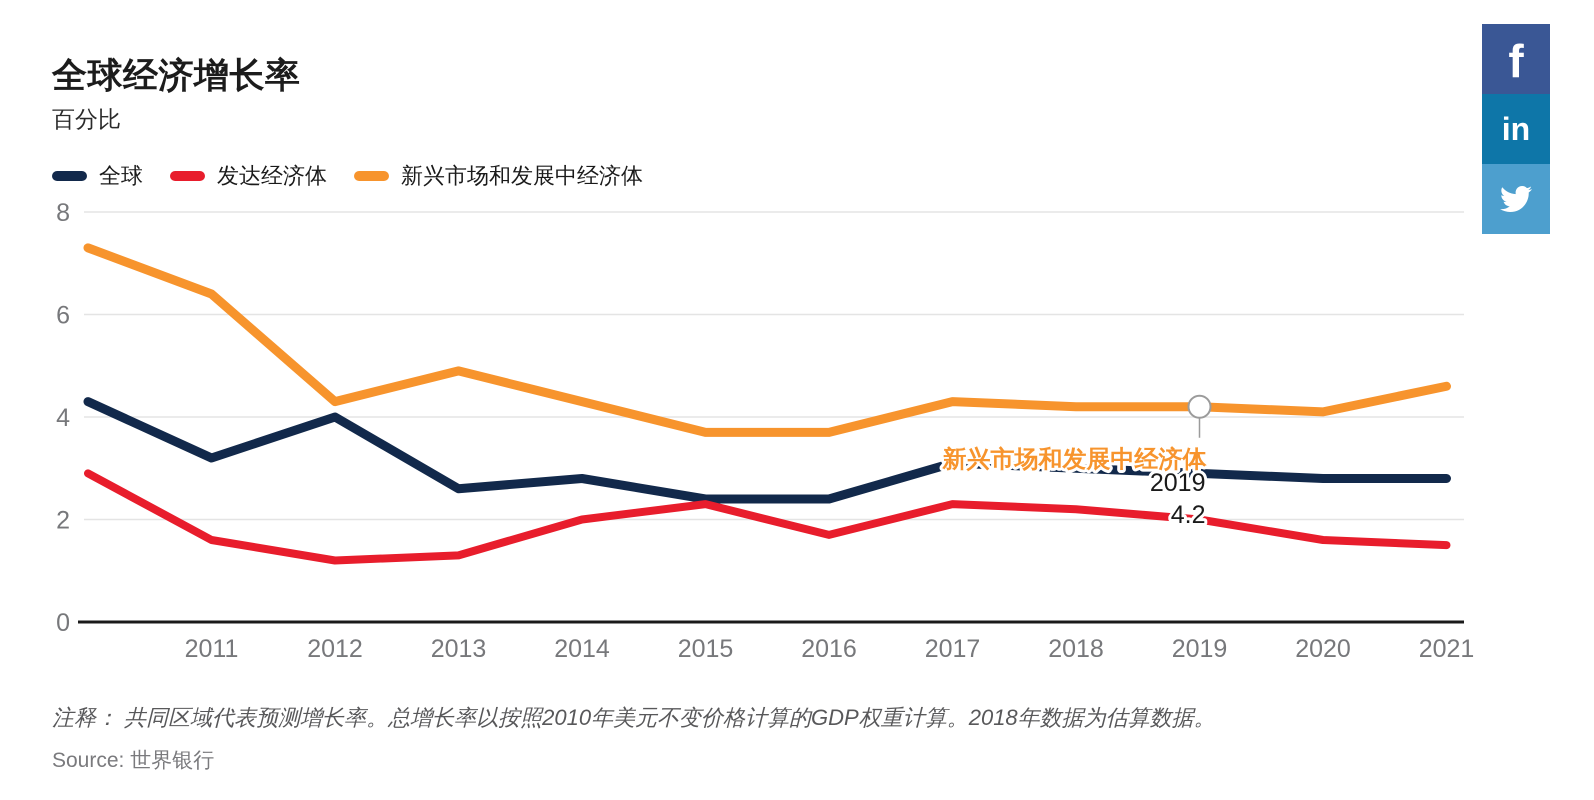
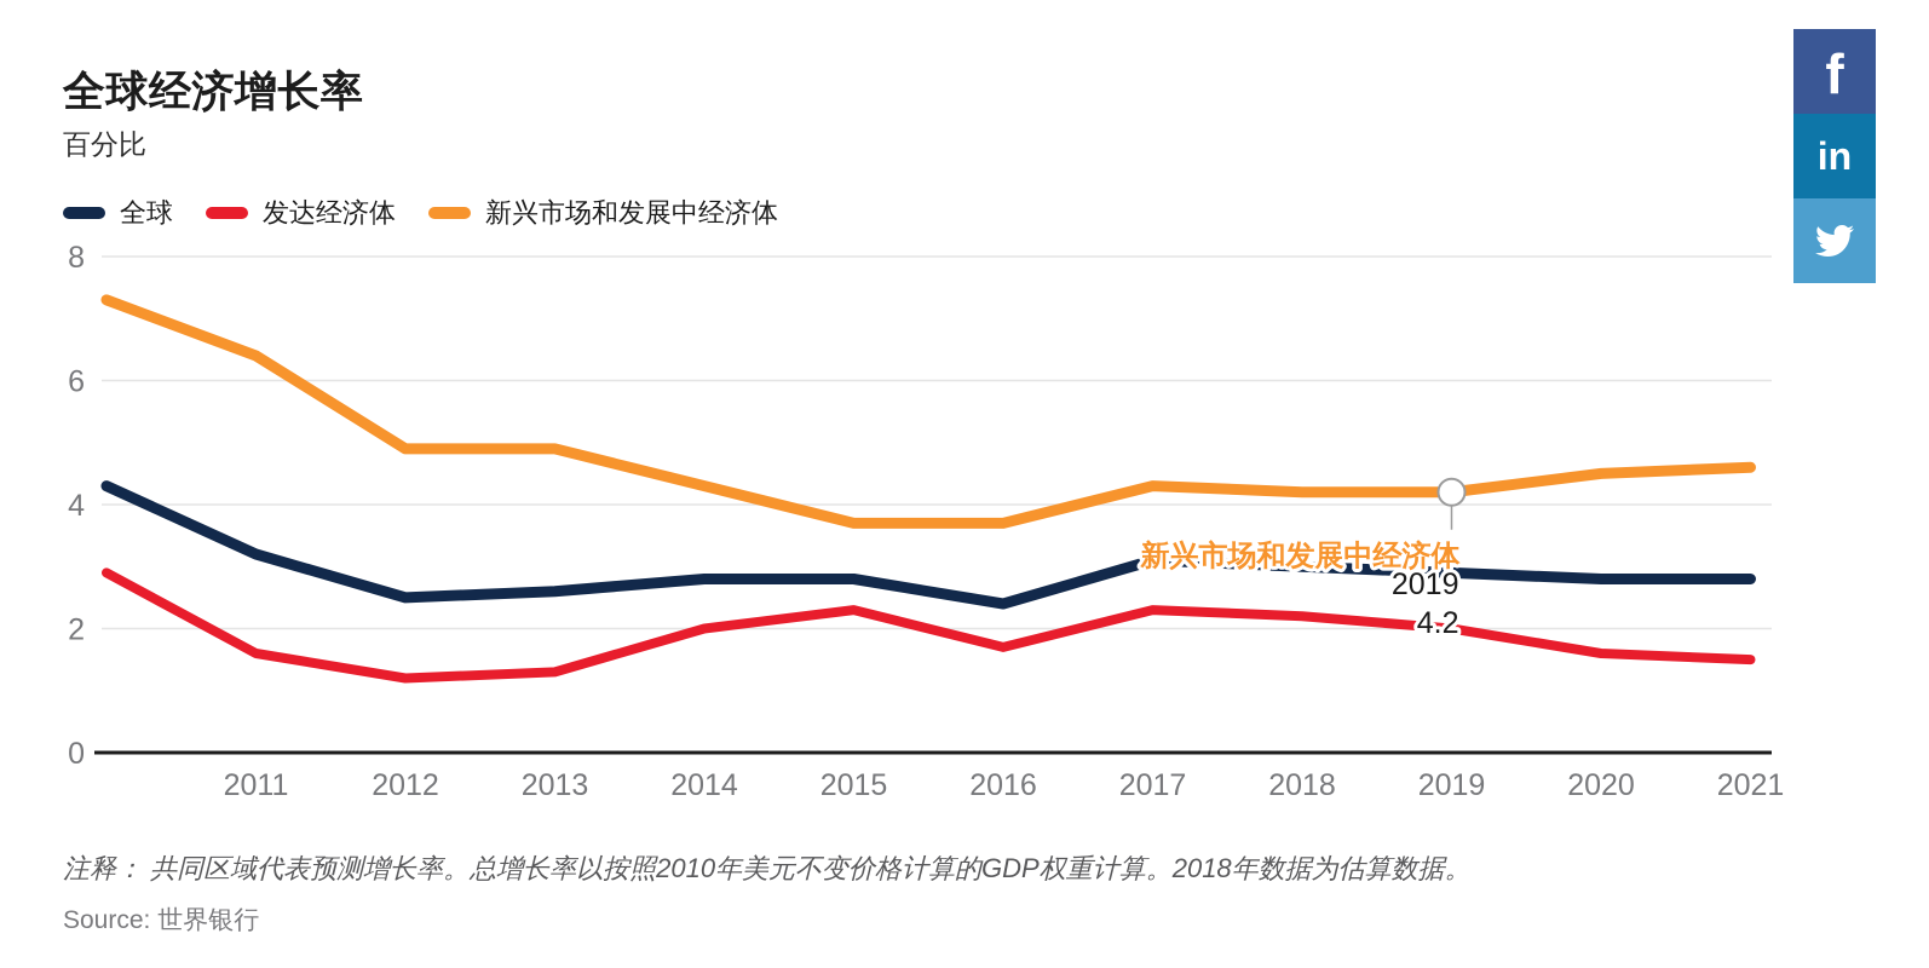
全球/2012: 4.0 -> 2.5
新兴市场和发展中经济体/2012: 4.3 -> 4.9
全球/2015: 2.4 -> 2.8
新兴市场和发展中经济体/2020: 4.1 -> 4.5
